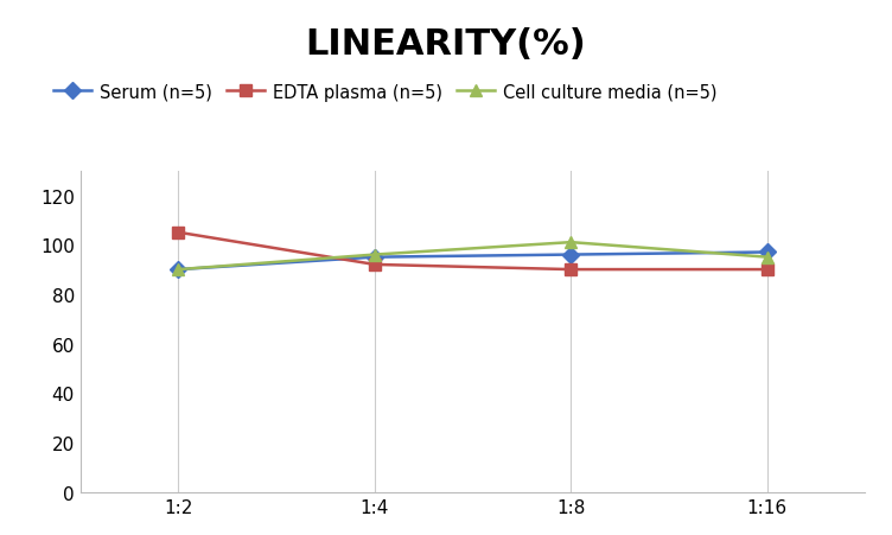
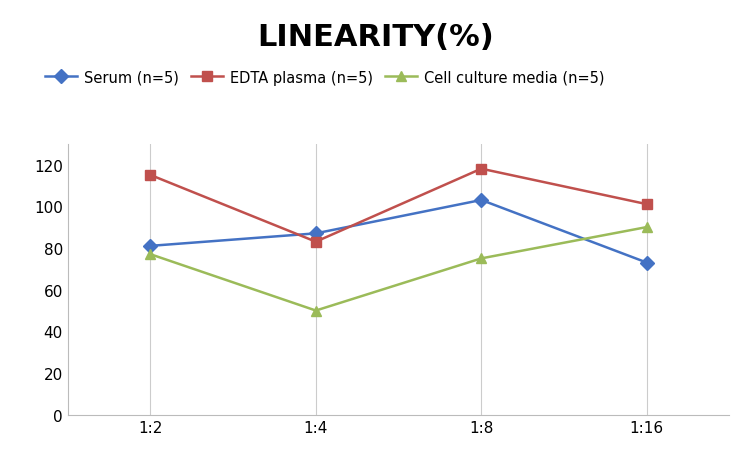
Serum (n=5)/1:2: 90 -> 81
EDTA plasma (n=5)/1:2: 105 -> 115
Cell culture media (n=5)/1:2: 90 -> 77
Serum (n=5)/1:4: 95 -> 87
EDTA plasma (n=5)/1:4: 92 -> 83
Cell culture media (n=5)/1:4: 96 -> 50
Serum (n=5)/1:8: 96 -> 103
EDTA plasma (n=5)/1:8: 90 -> 118
Cell culture media (n=5)/1:8: 101 -> 75
Serum (n=5)/1:16: 97 -> 73
EDTA plasma (n=5)/1:16: 90 -> 101
Cell culture media (n=5)/1:16: 95 -> 90
